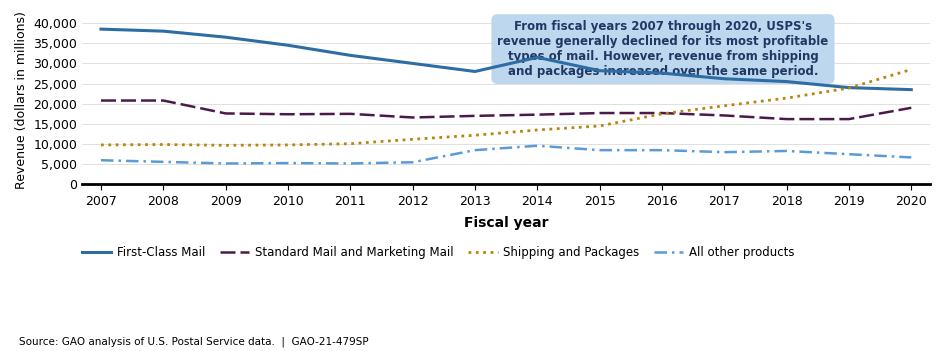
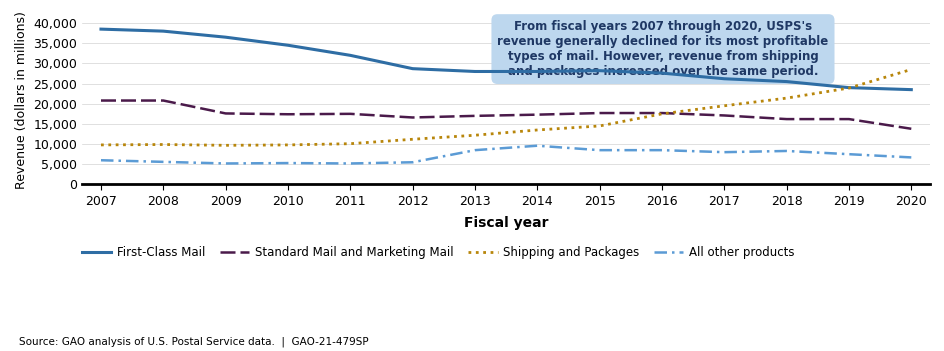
First-Class Mail/2012: 30,000 -> 28,700
First-Class Mail/2014: 31,500 -> 28,000
Standard Mail and Marketing Mail/2020: 19,000 -> 13,800
